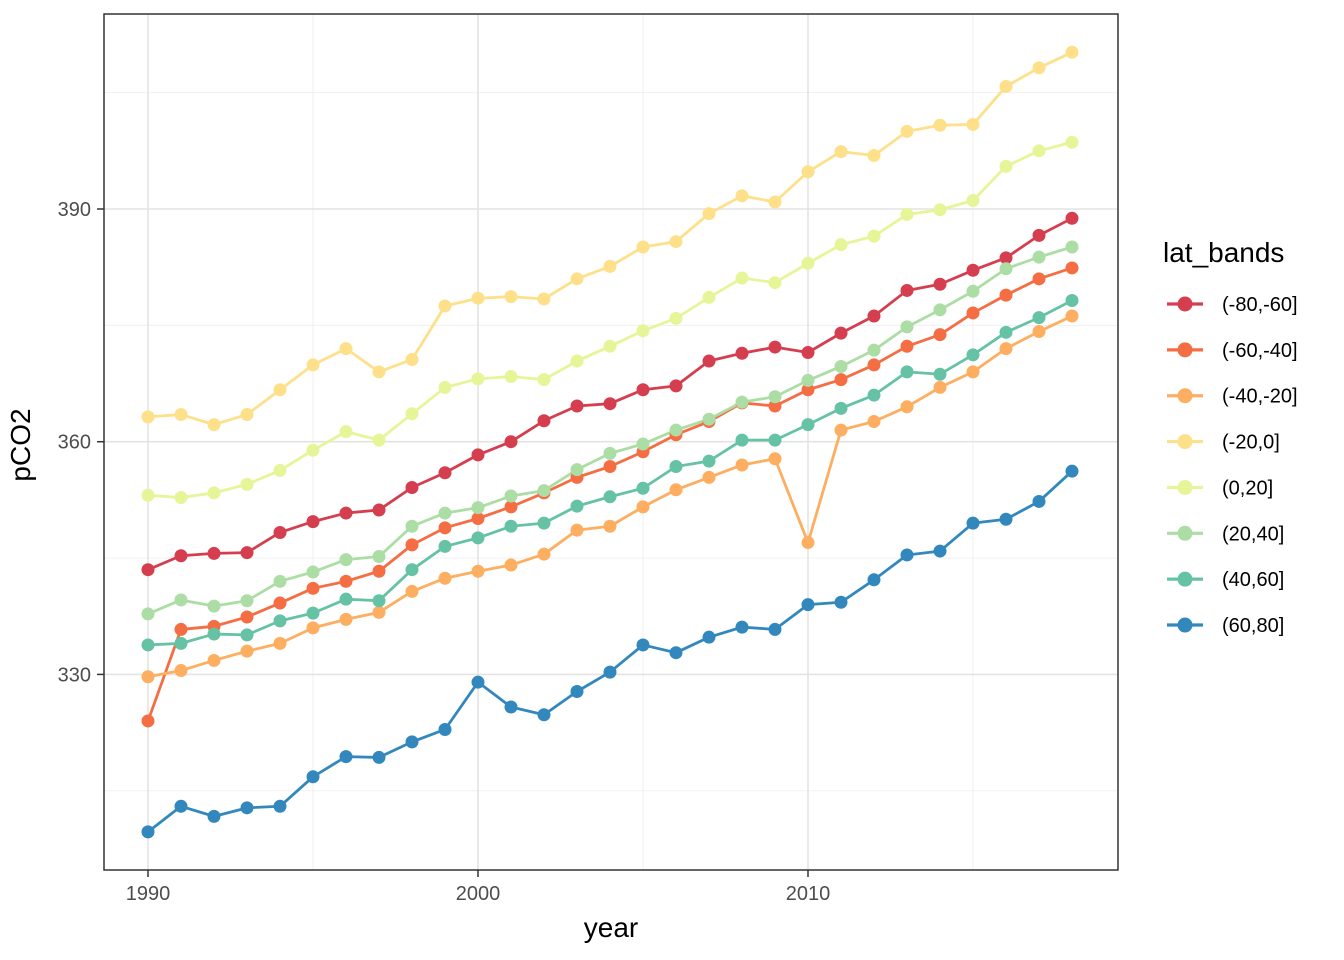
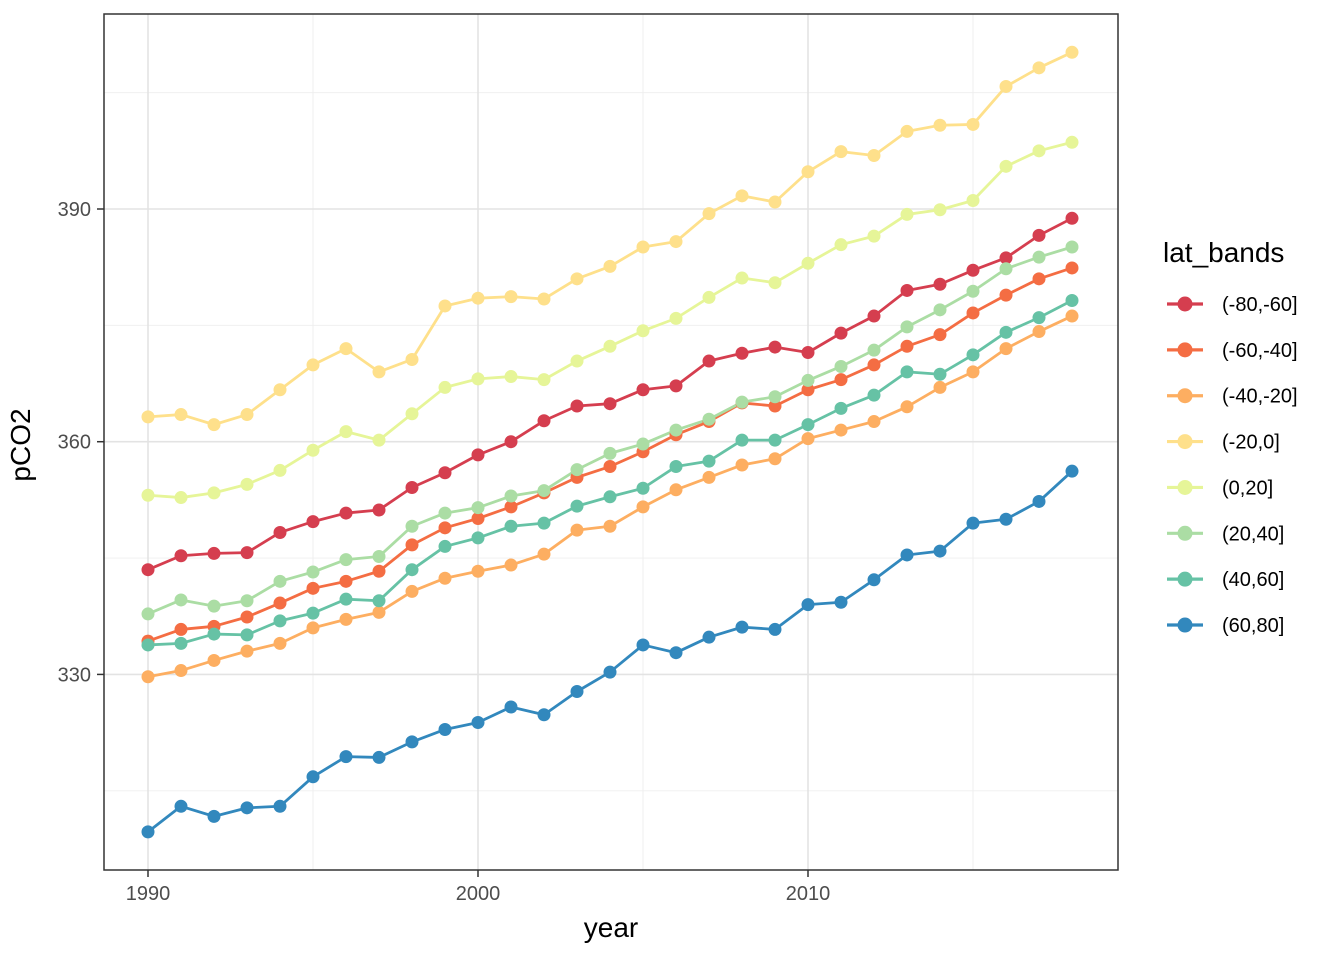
(-60,-40]/1990: 324 -> 334
(60,80]/2000: 329 -> 324
(-40,-20]/2010: 347 -> 360
